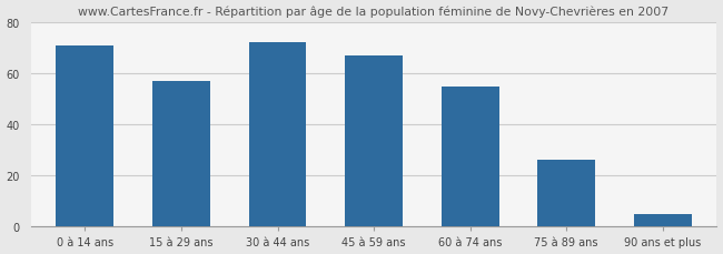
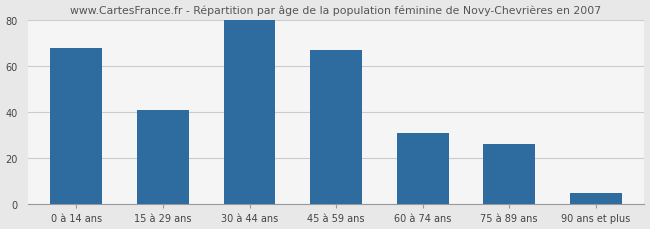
0 à 14 ans: 71 -> 68
15 à 29 ans: 57 -> 41
30 à 44 ans: 72 -> 80
60 à 74 ans: 55 -> 31
